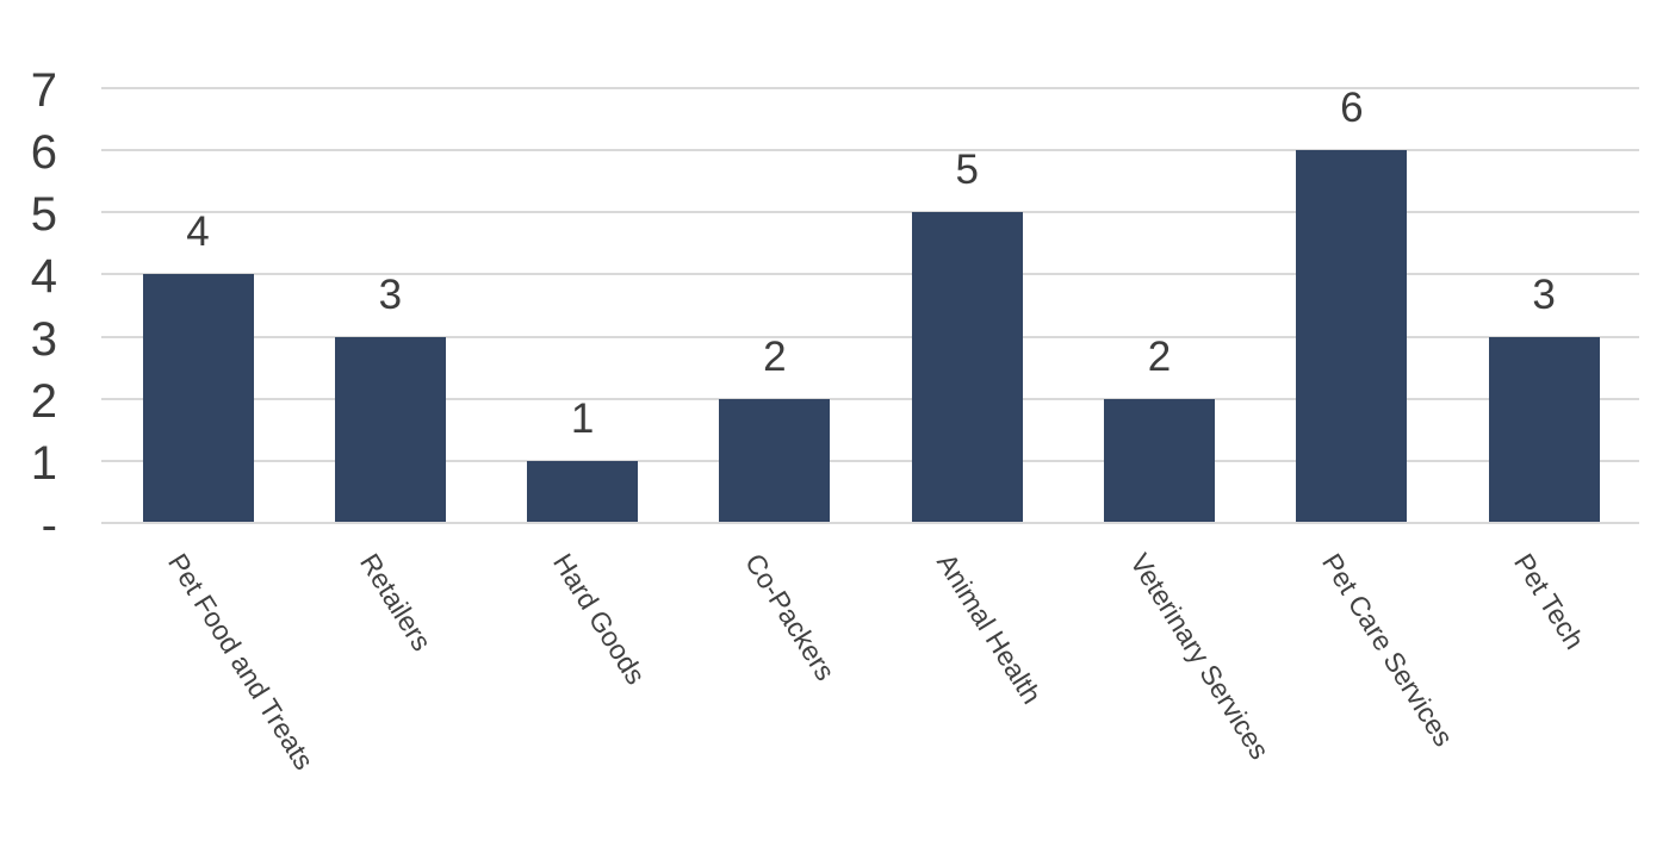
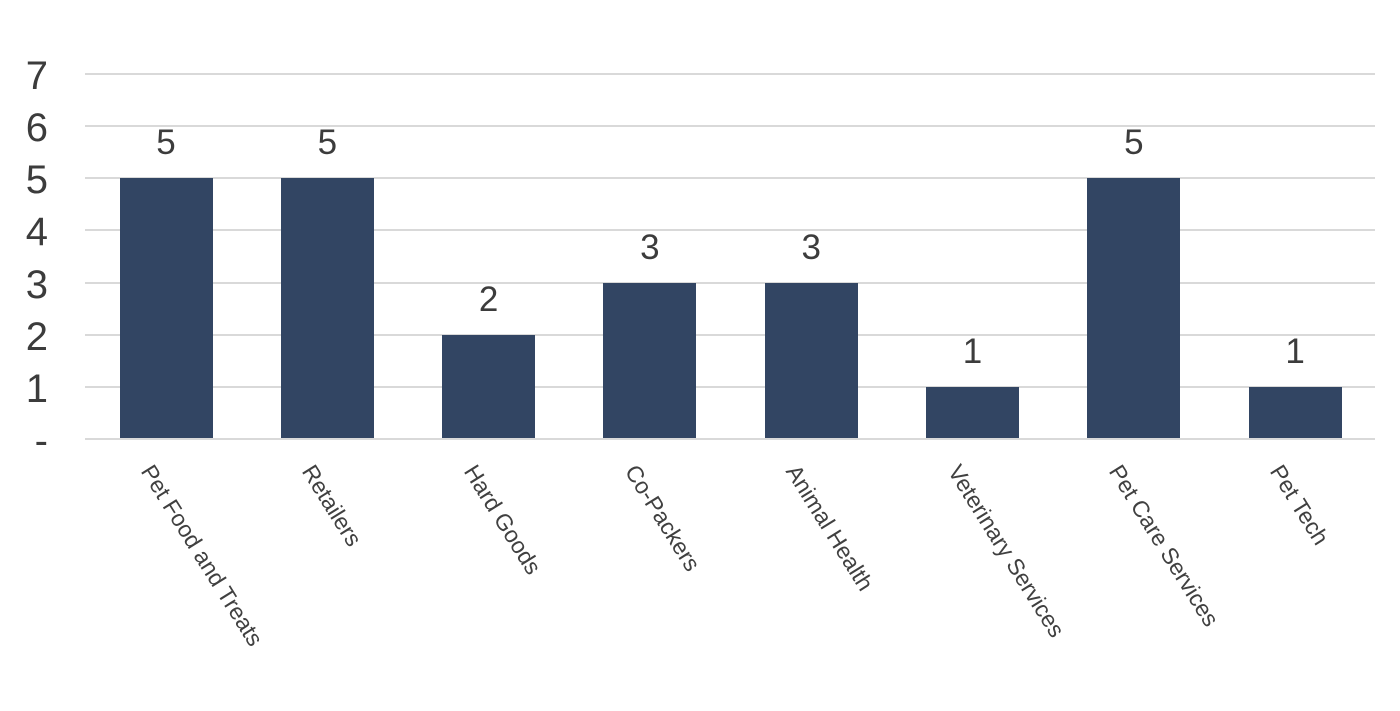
Pet Food and Treats: 4 -> 5
Retailers: 3 -> 5
Hard Goods: 1 -> 2
Co-Packers: 2 -> 3
Animal Health: 5 -> 3
Veterinary Services: 2 -> 1
Pet Care Services: 6 -> 5
Pet Tech: 3 -> 1
